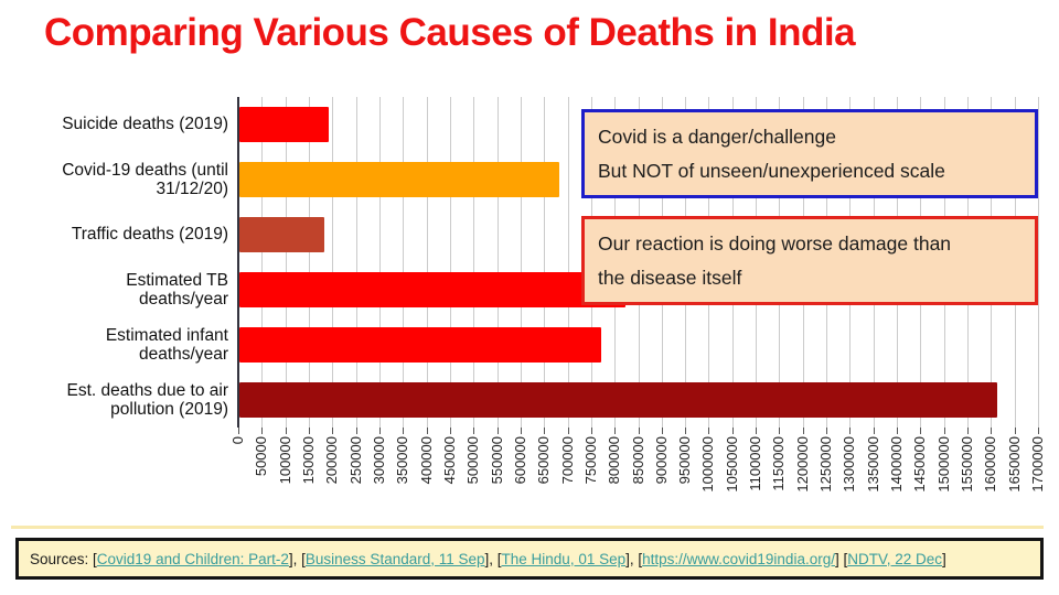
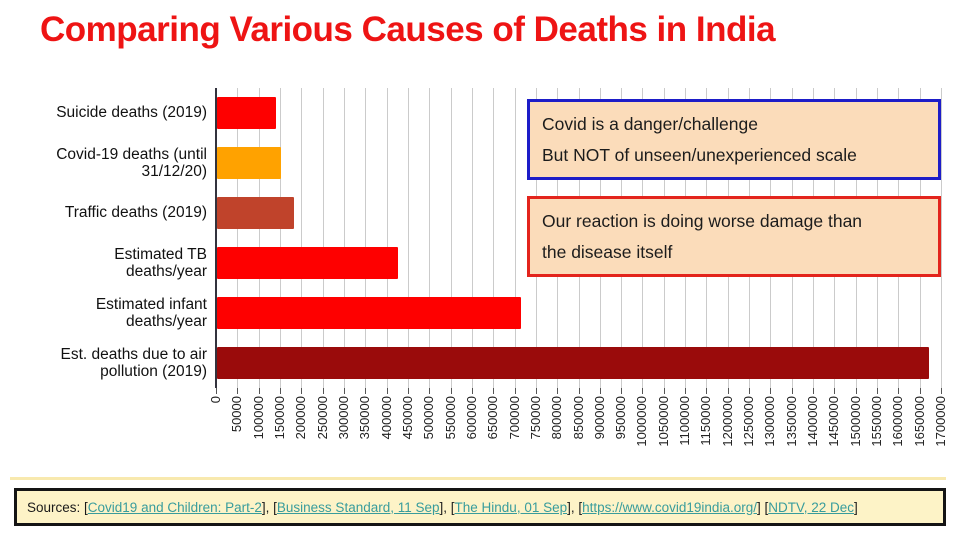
Suicide deaths (2019): 190000 -> 140000
Covid-19 deaths (until 31/12/20): 680000 -> 150000
Estimated TB deaths/year: 820000 -> 420000
Estimated infant deaths/year: 770000 -> 710000
Est. deaths due to air pollution (2019): 1610000 -> 1670000
